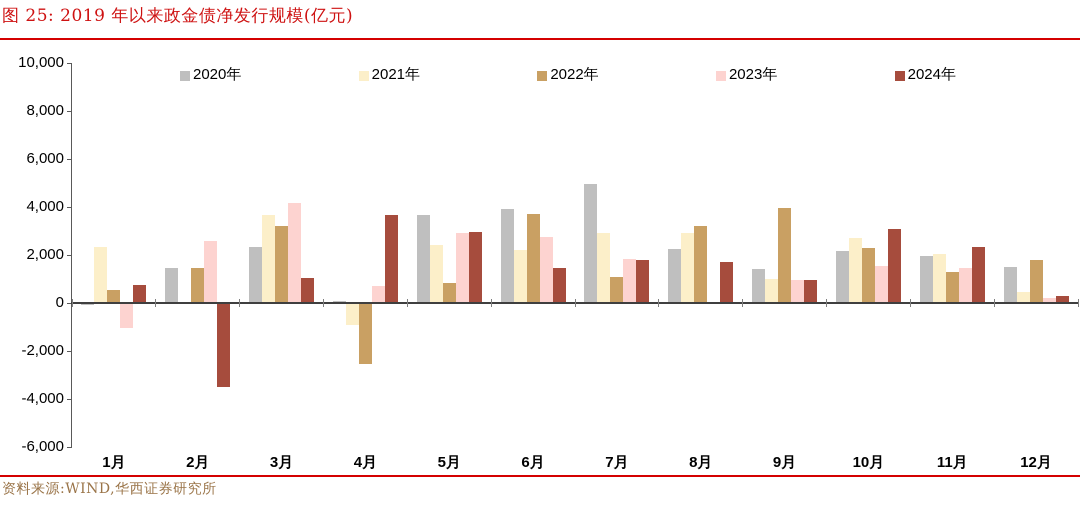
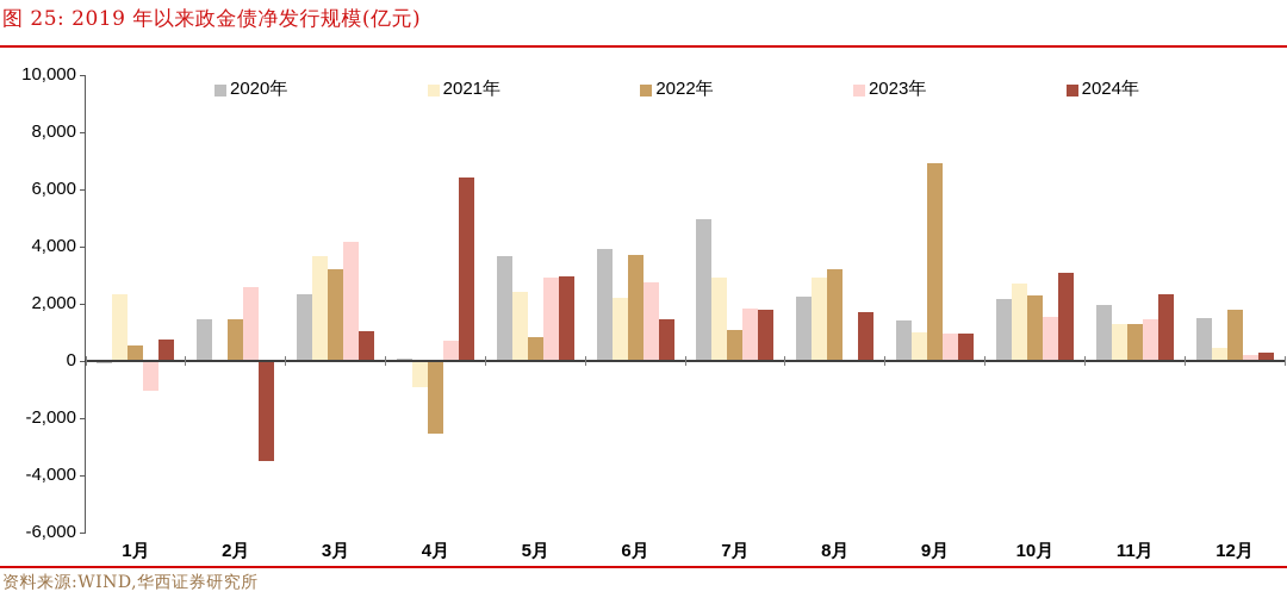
2024年/4月: 3600 -> 6400
2022年/9月: 4000 -> 6900
2021年/11月: 2000 -> 1300
